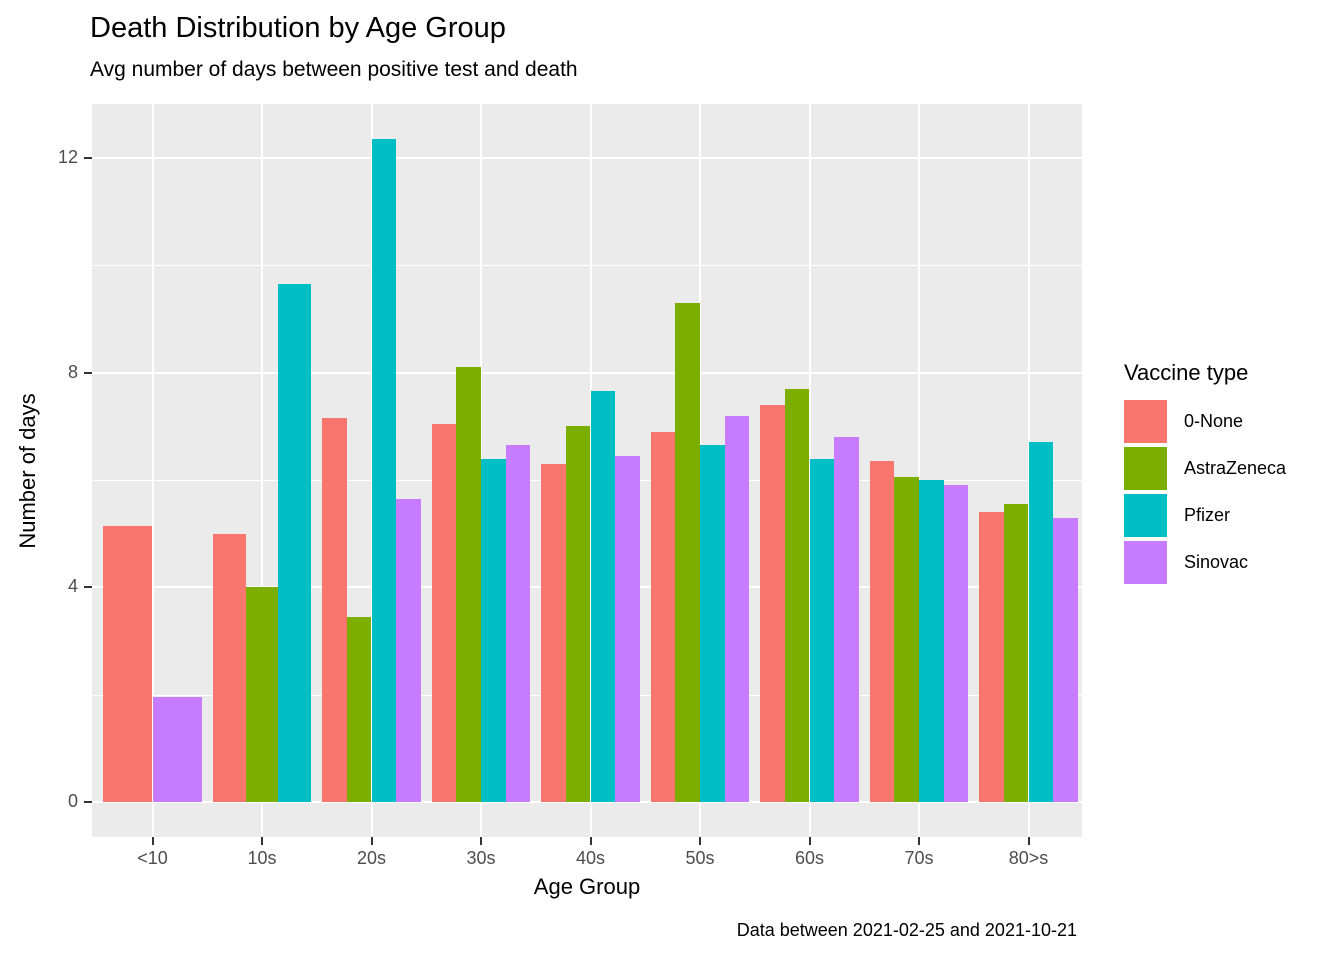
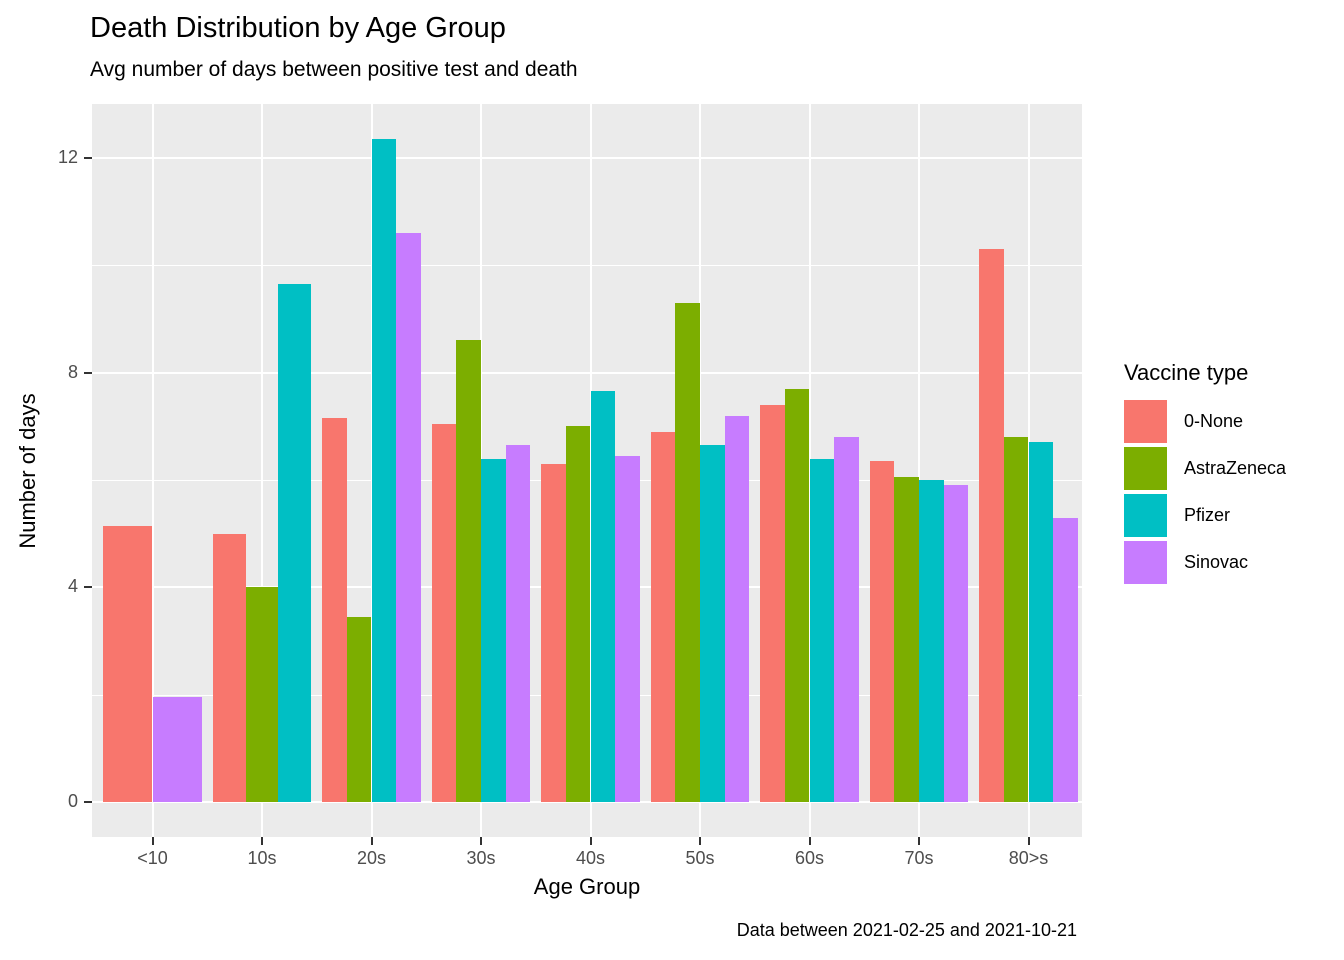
Sinovac/20s: 5.7 -> 10.6
AstraZeneca/30s: 8.1 -> 8.6
0-None/80>s: 5.4 -> 10.3
AstraZeneca/80>s: 5.5 -> 6.8
